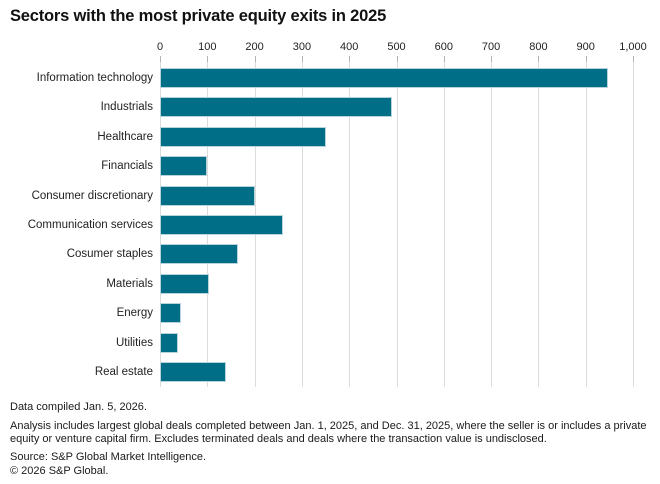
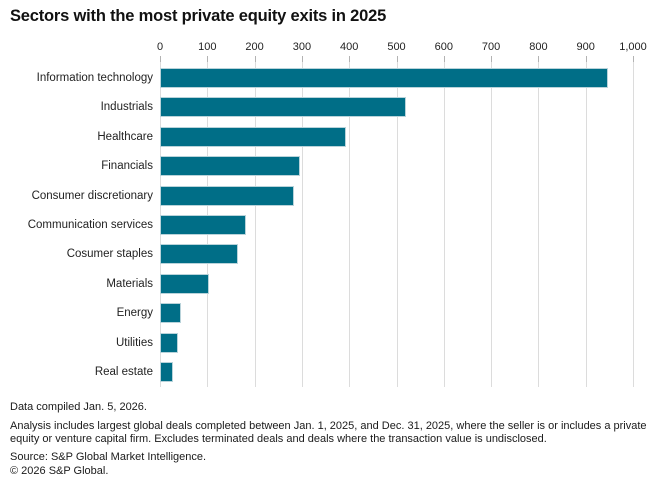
Industrials: 490 -> 520
Healthcare: 350 -> 390
Financials: 100 -> 300
Consumer discretionary: 200 -> 280
Communication services: 260 -> 180
Real estate: 140 -> 30
